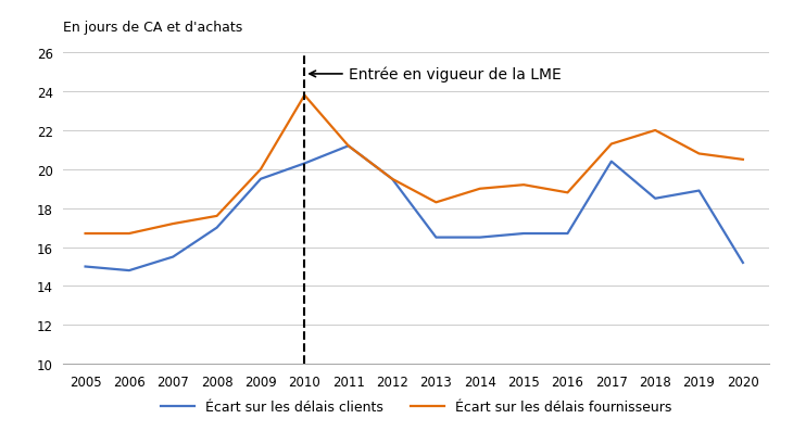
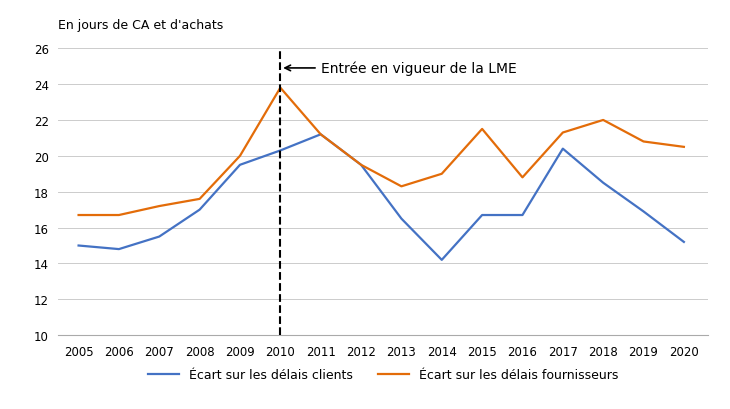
Écart sur les délais clients/2014: 16.5 -> 14.2
Écart sur les délais fournisseurs/2015: 19.2 -> 21.5
Écart sur les délais clients/2019: 18.9 -> 16.9
